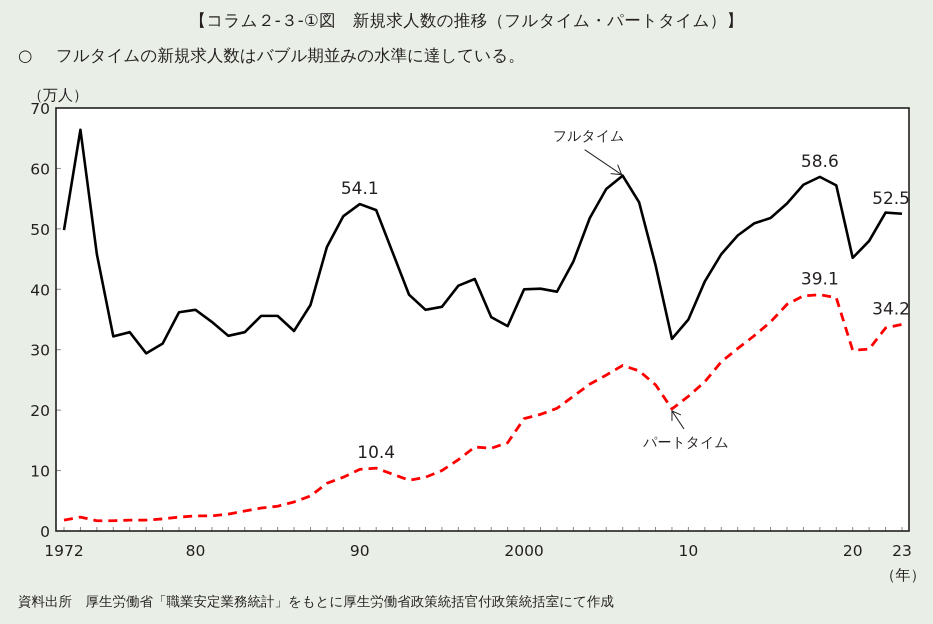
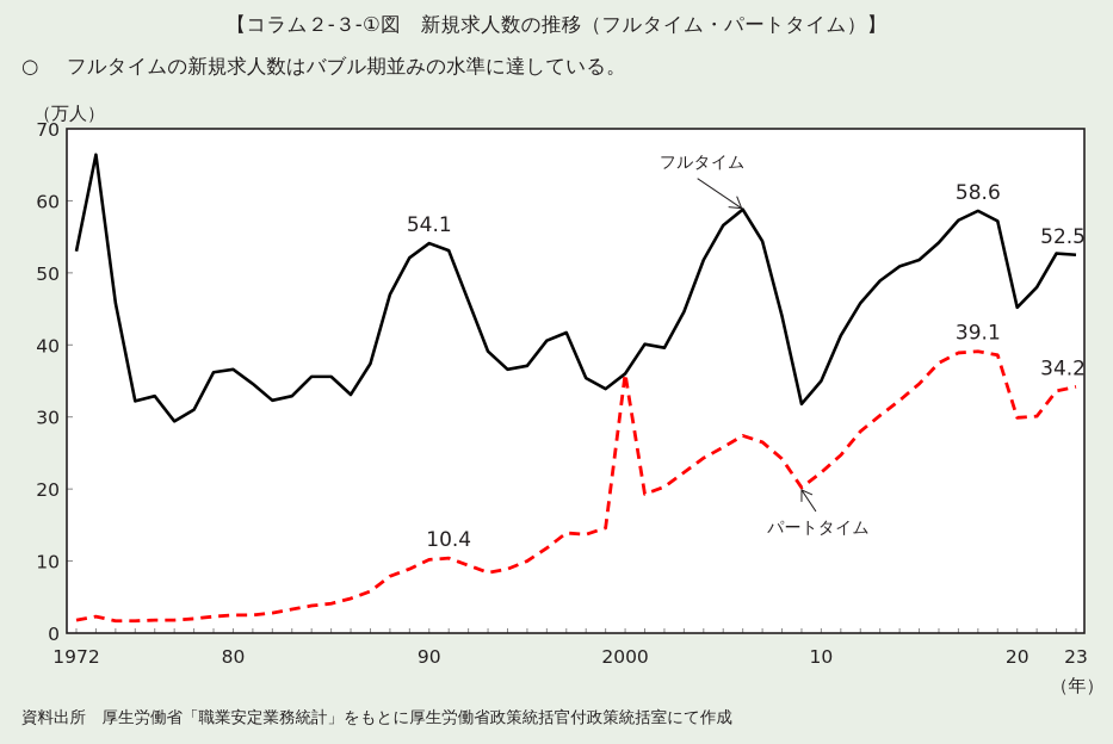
フルタイム/1972: 50 -> 53
フルタイム/2000: 40 -> 36
パートタイム/2000: 19 -> 36
